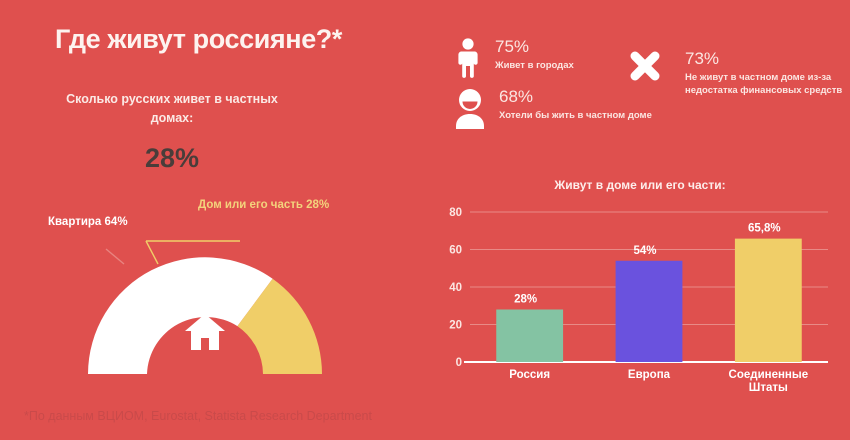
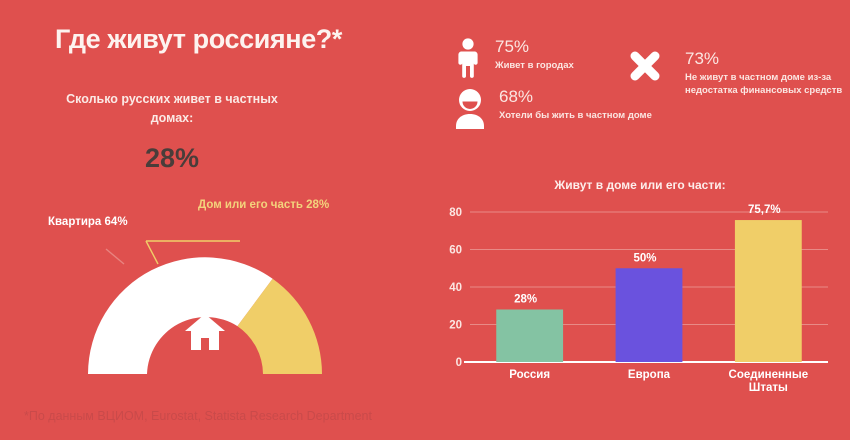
Европа: 54% -> 50%
Соединенные Штаты: 65,8% -> 75,7%
